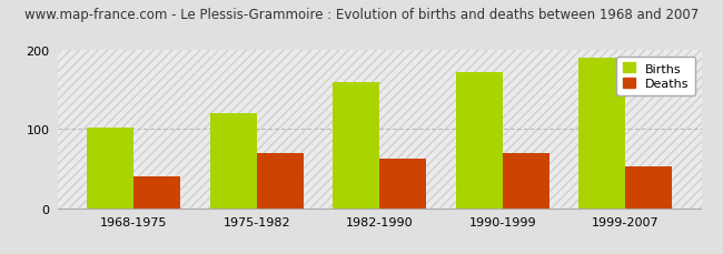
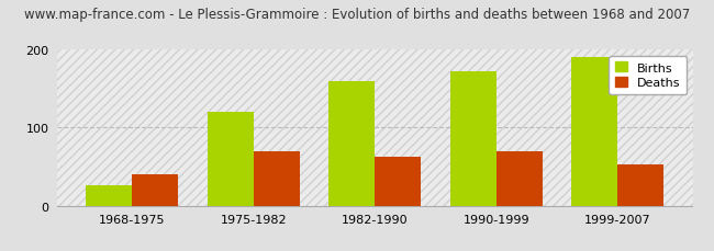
Births/1968-1975: 102 -> 26
